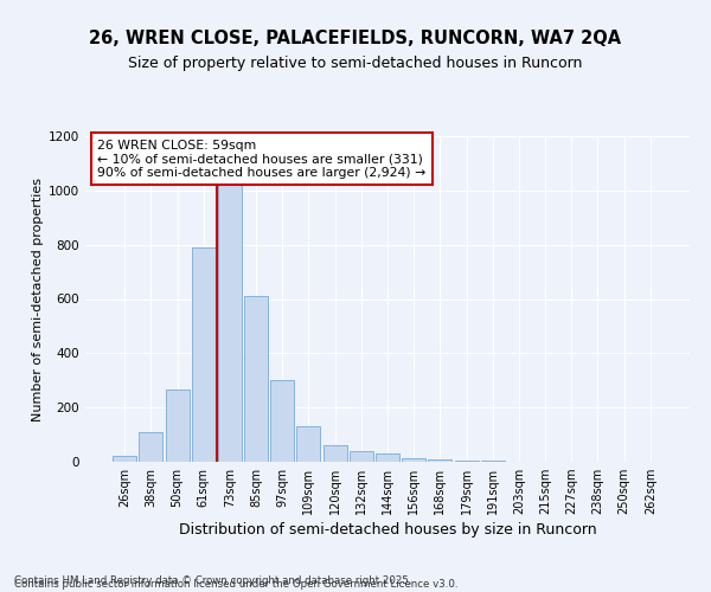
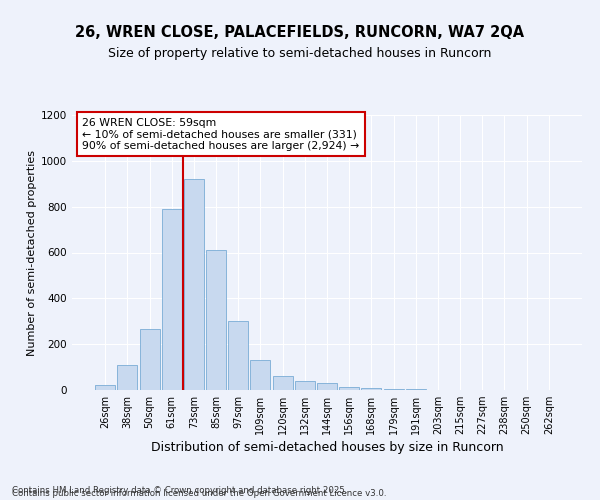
73sqm: 1030 -> 920
